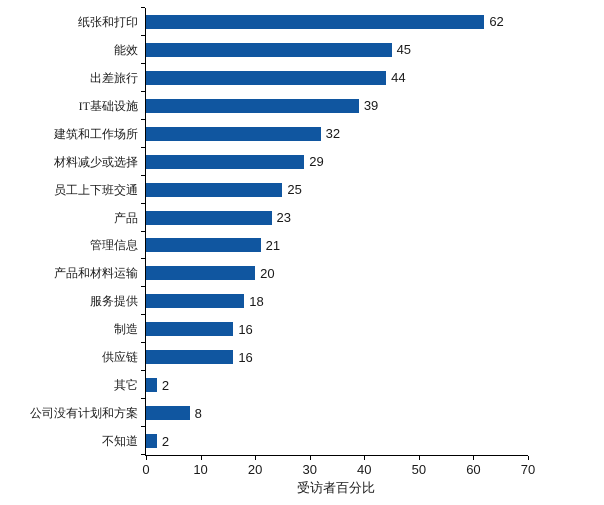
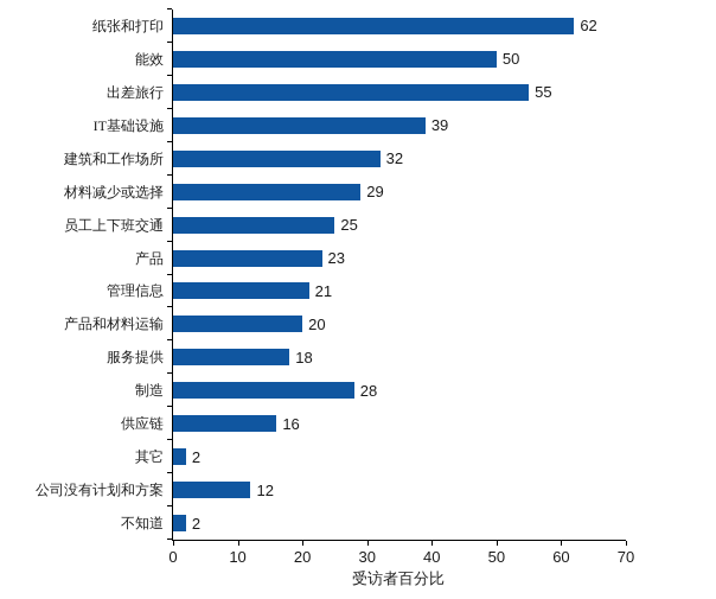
能效: 45 -> 50
出差旅行: 44 -> 55
制造: 16 -> 28
公司没有计划和方案: 8 -> 12
